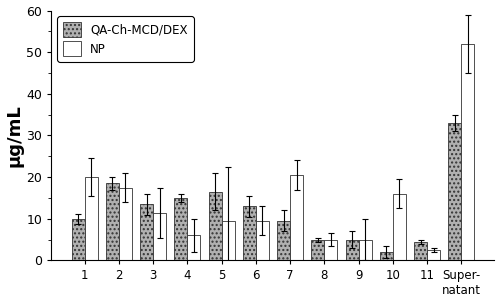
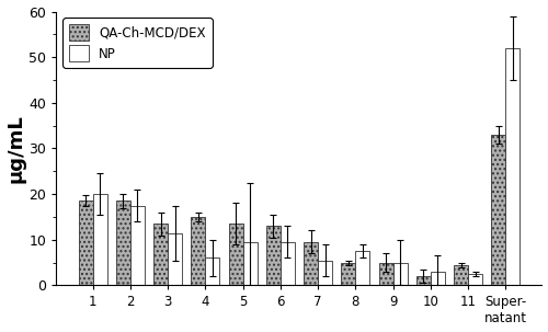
QA-Ch-MCD/DEX/1: 10.0 -> 18.5
QA-Ch-MCD/DEX/5: 16.5 -> 13.5
NP/7: 20.5 -> 5.5
NP/8: 5.0 -> 7.5
NP/10: 16.0 -> 3.0
